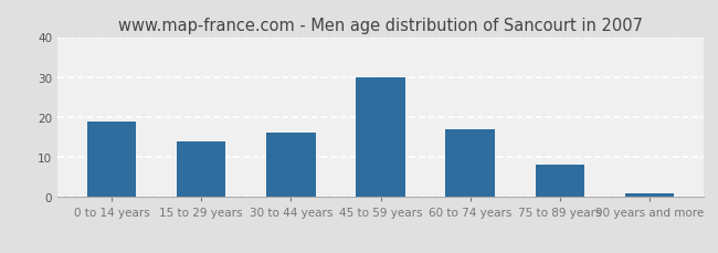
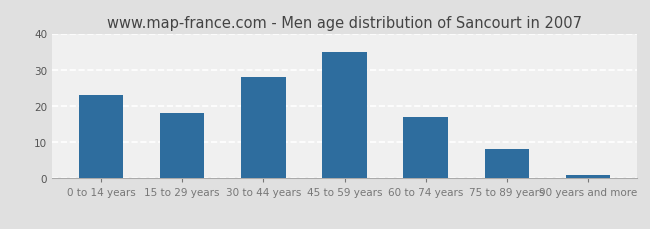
0 to 14 years: 19 -> 23
15 to 29 years: 14 -> 18
30 to 44 years: 16 -> 28
45 to 59 years: 30 -> 35
